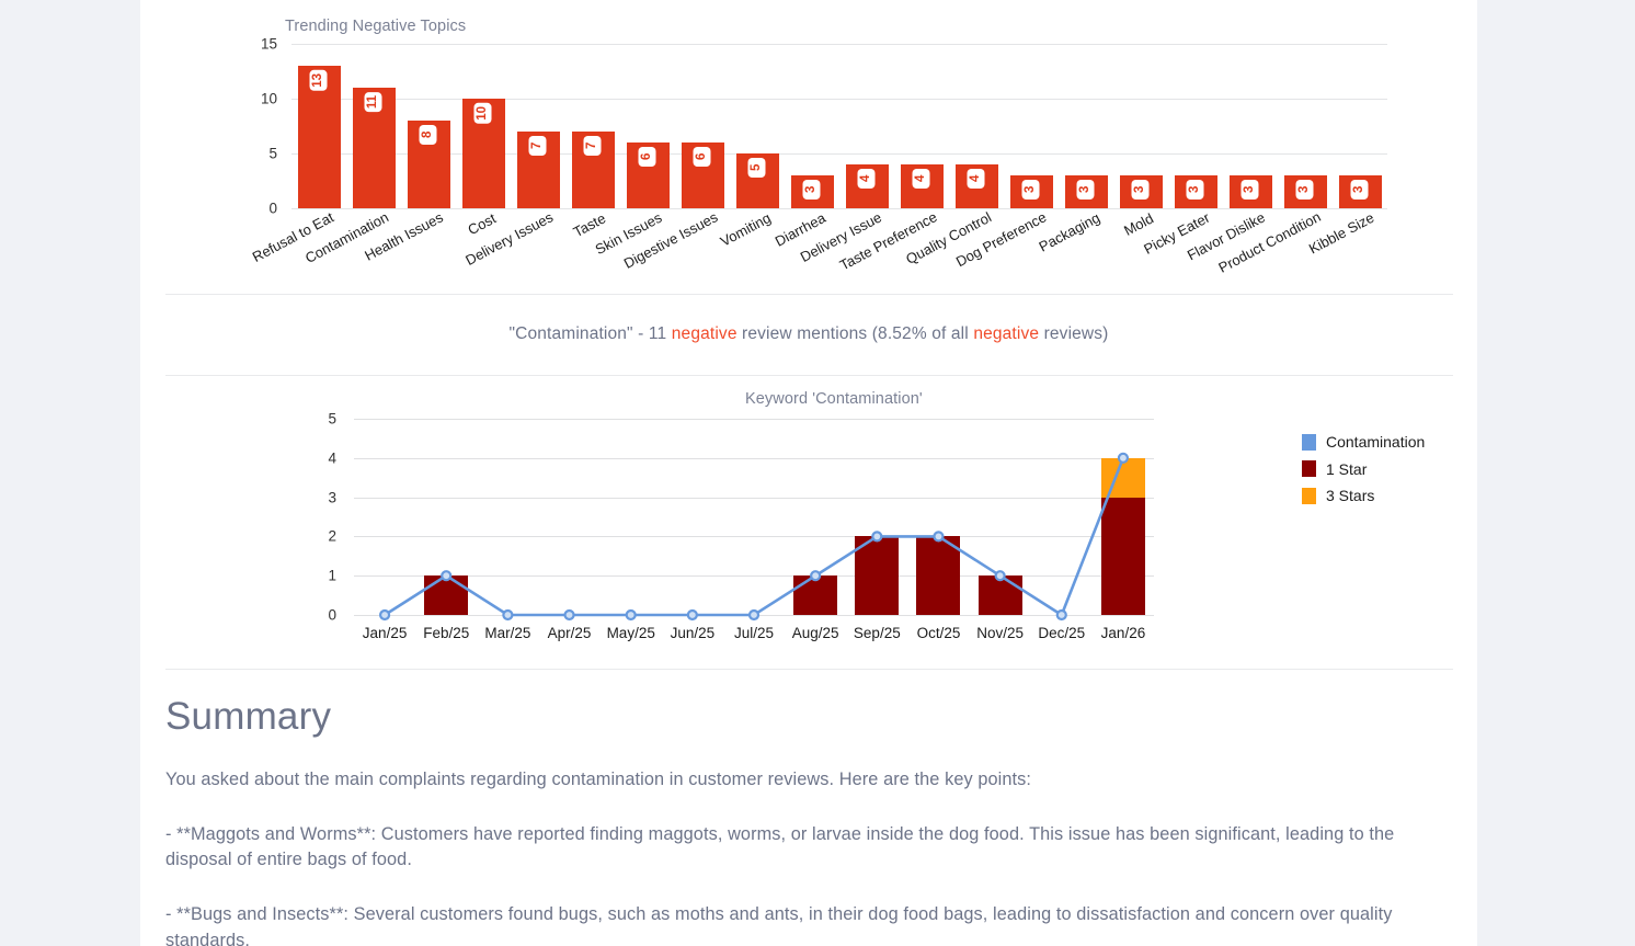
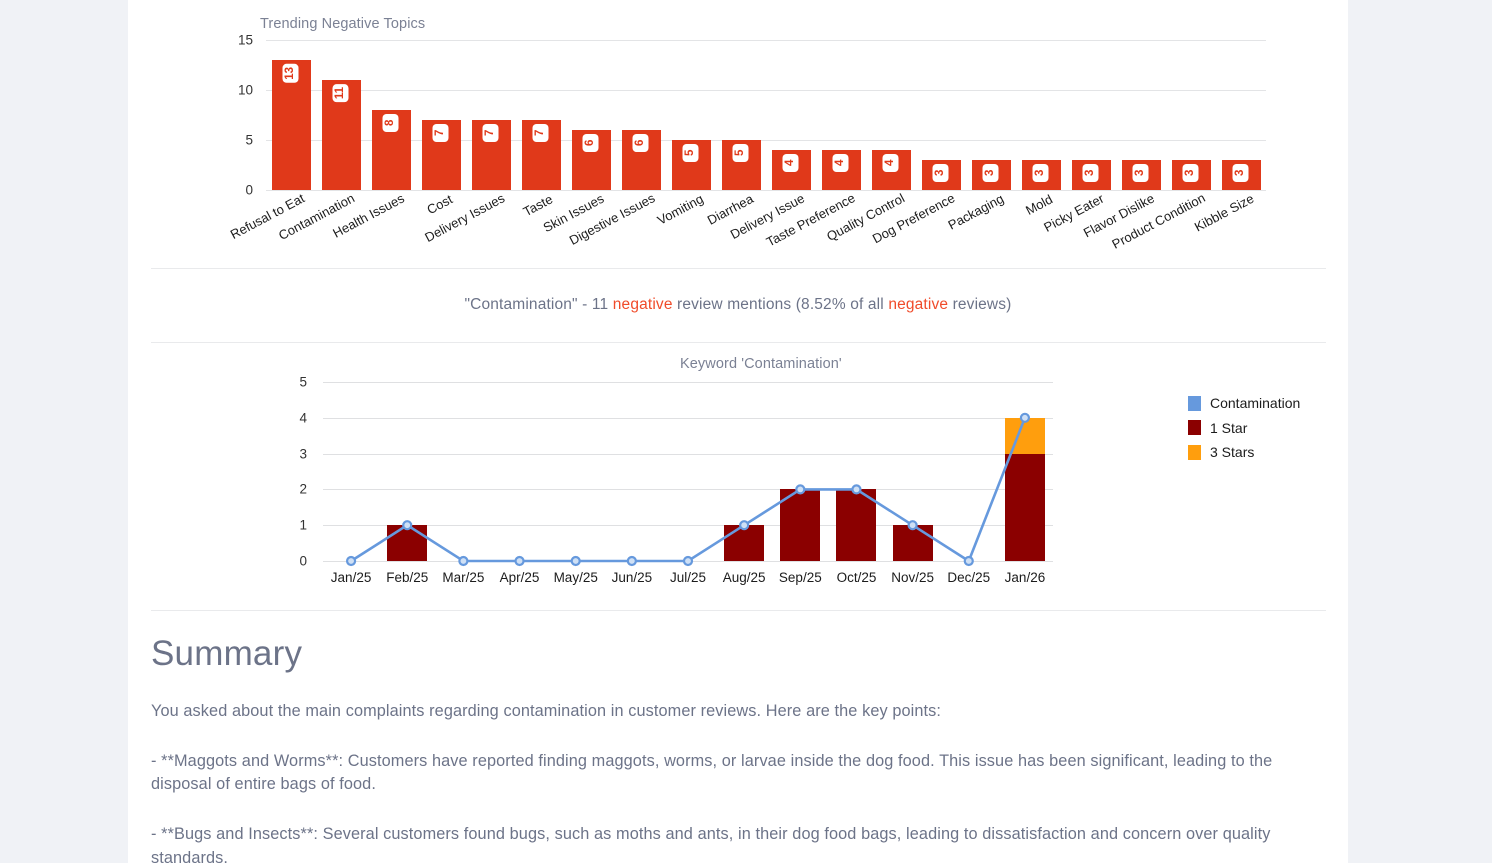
Trending Negative Topics/Cost: 10 -> 7
Trending Negative Topics/Diarrhea: 3 -> 5
